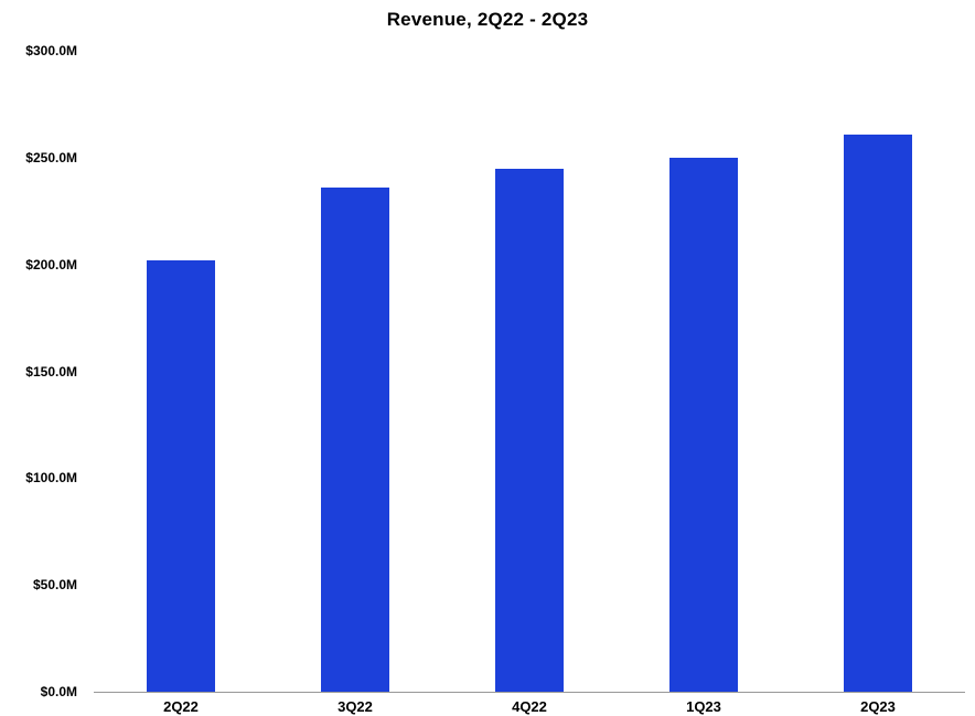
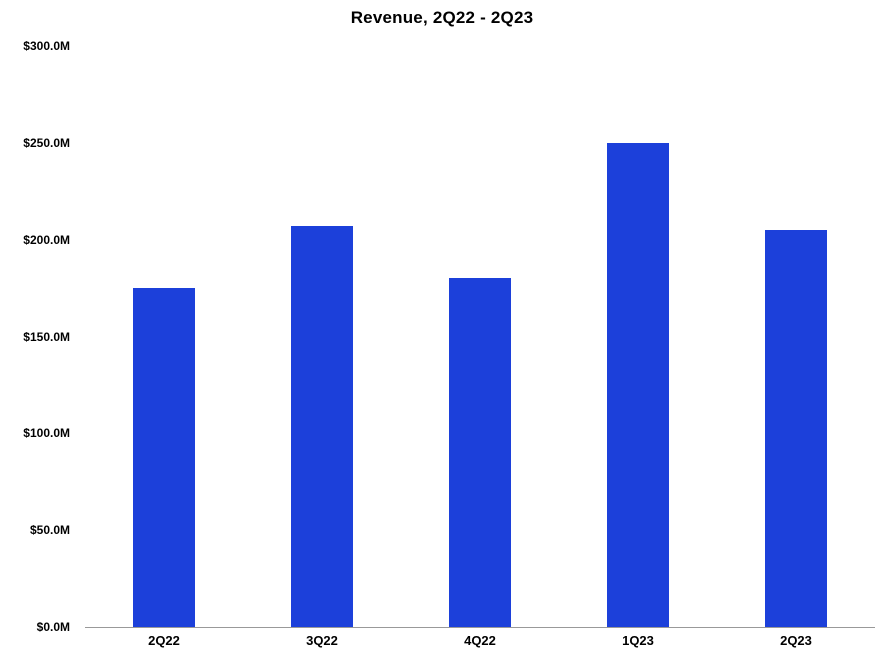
2Q22: $202M -> $175M
3Q22: $236M -> $207M
4Q22: $245M -> $180M
2Q23: $261M -> $205M
